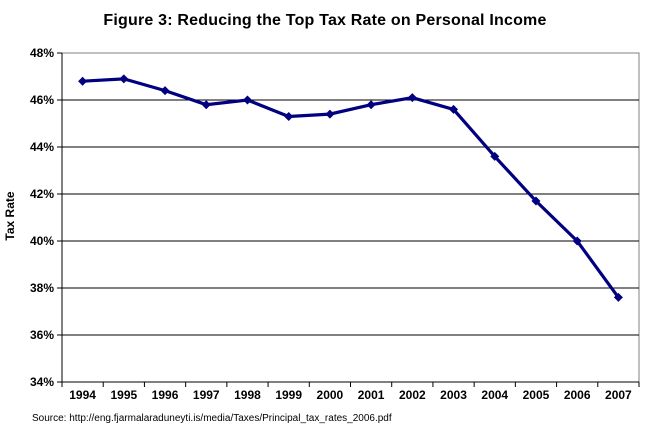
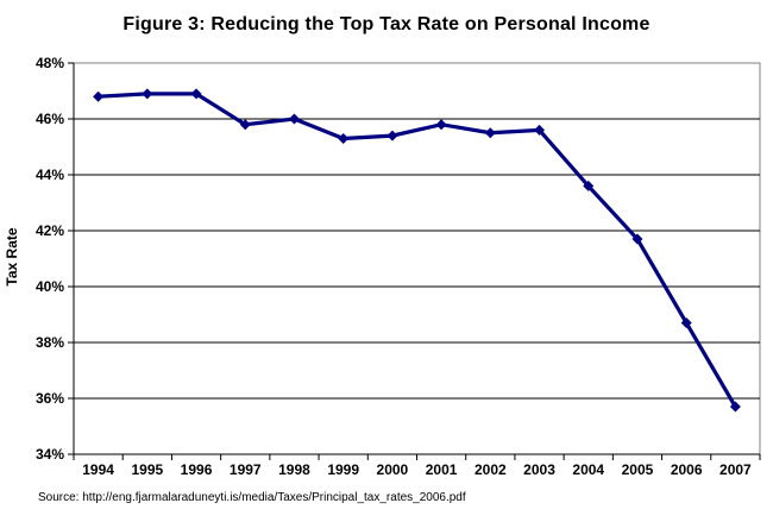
1996: 46.4% -> 46.9%
2002: 46.1% -> 45.5%
2006: 40.0% -> 38.7%
2007: 37.6% -> 35.7%
